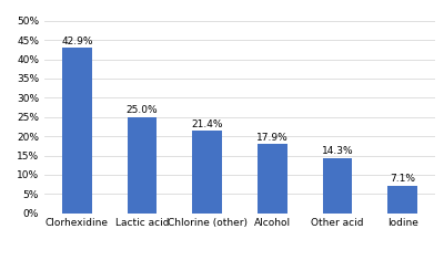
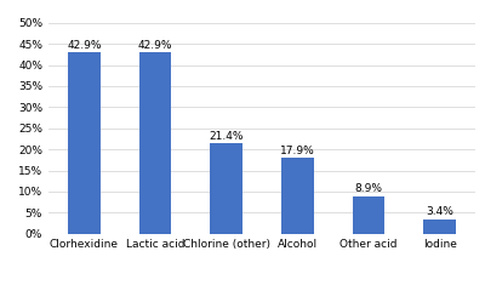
Lactic acid: 25.0% -> 42.9%
Other acid: 14.3% -> 8.9%
Iodine: 7.1% -> 3.4%
